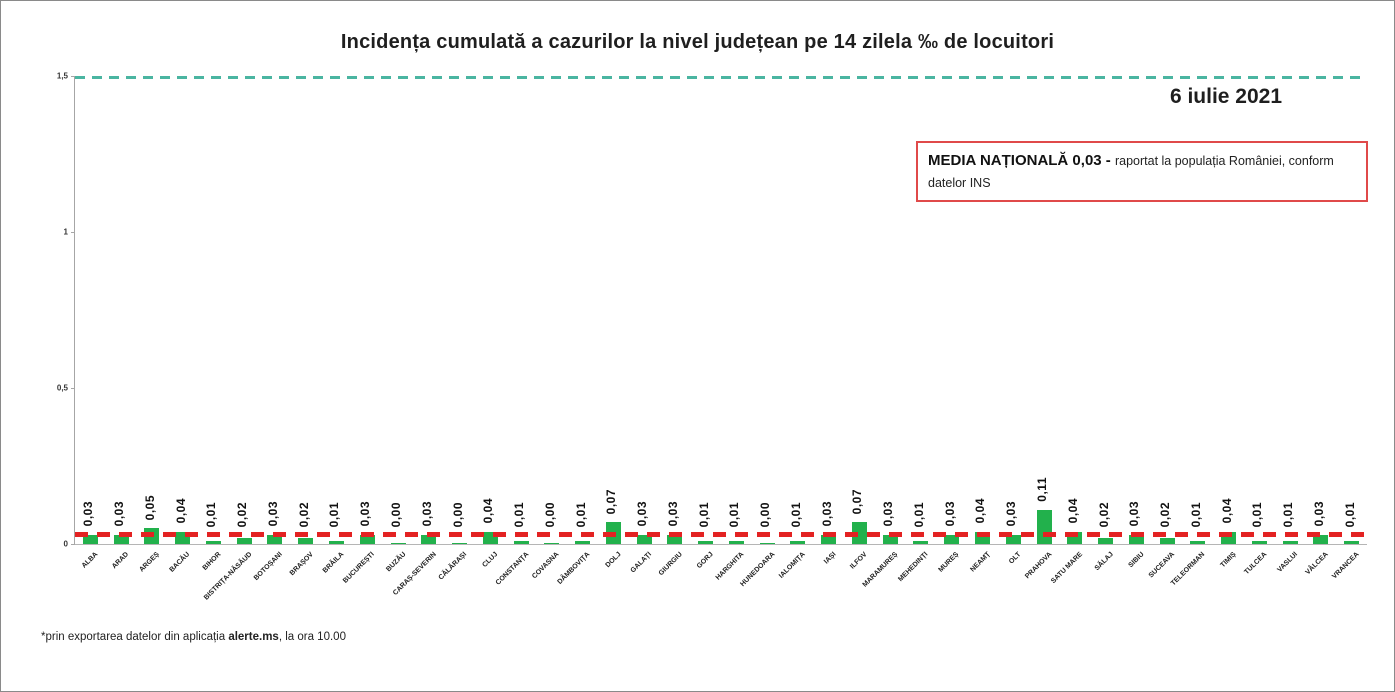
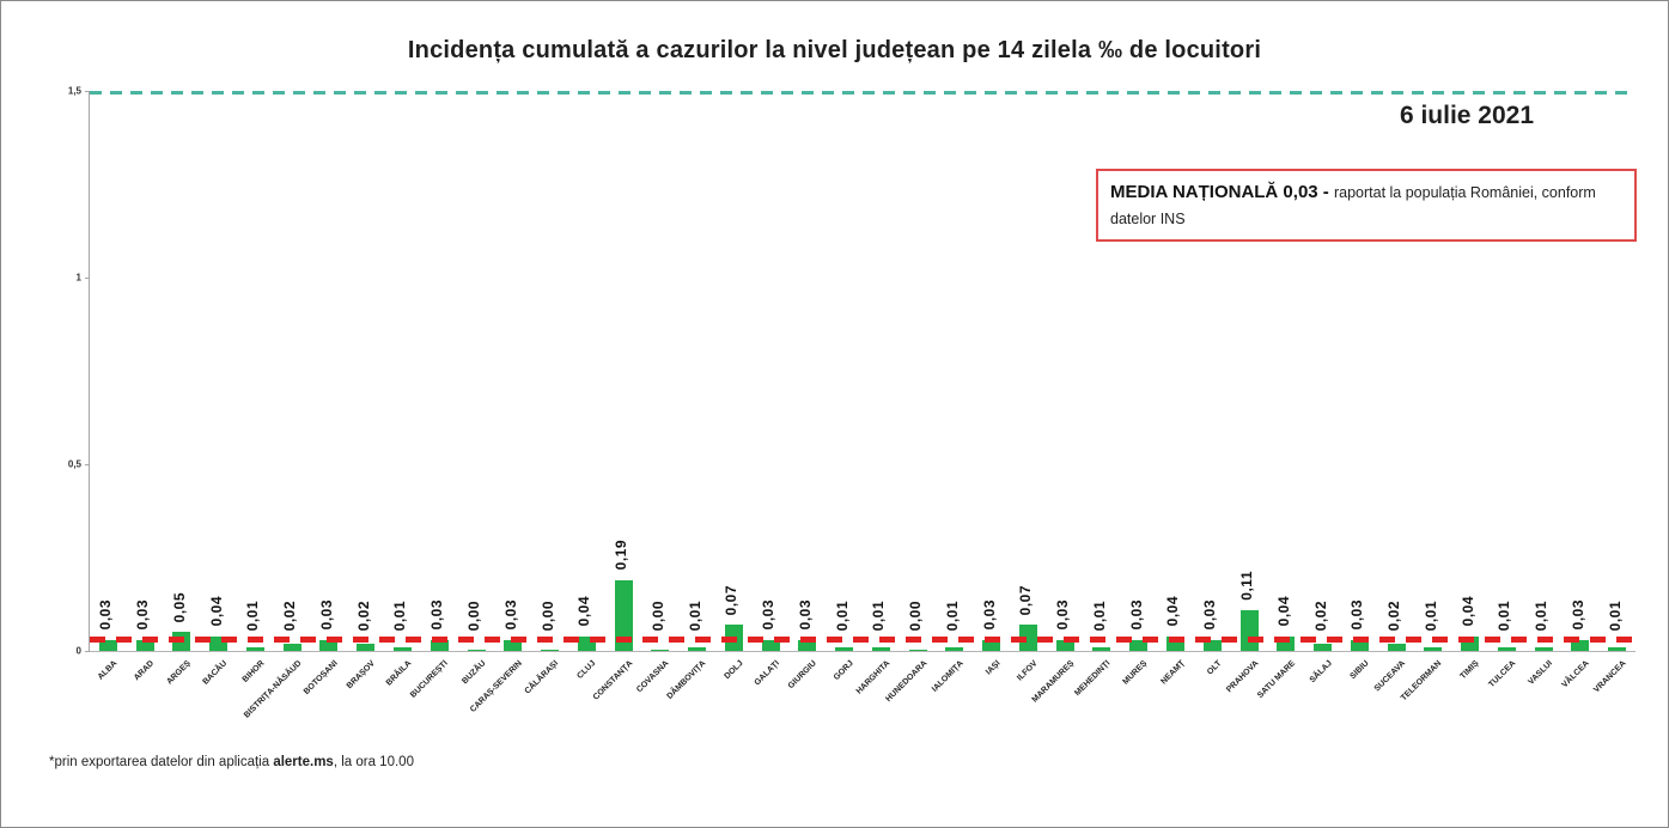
CONSTANȚA: 0,01 -> 0,19
